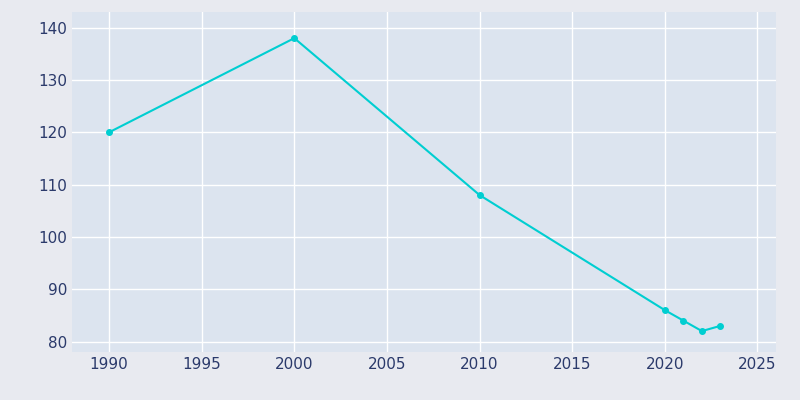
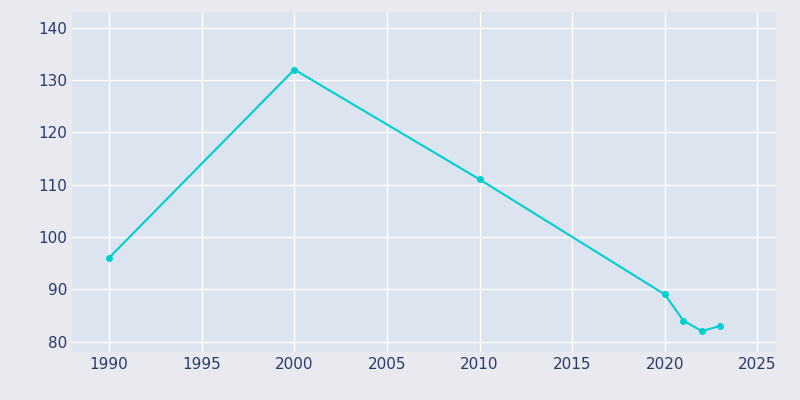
1990: 120 -> 96
2000: 138 -> 132
2010: 108 -> 111
2020: 86 -> 89
